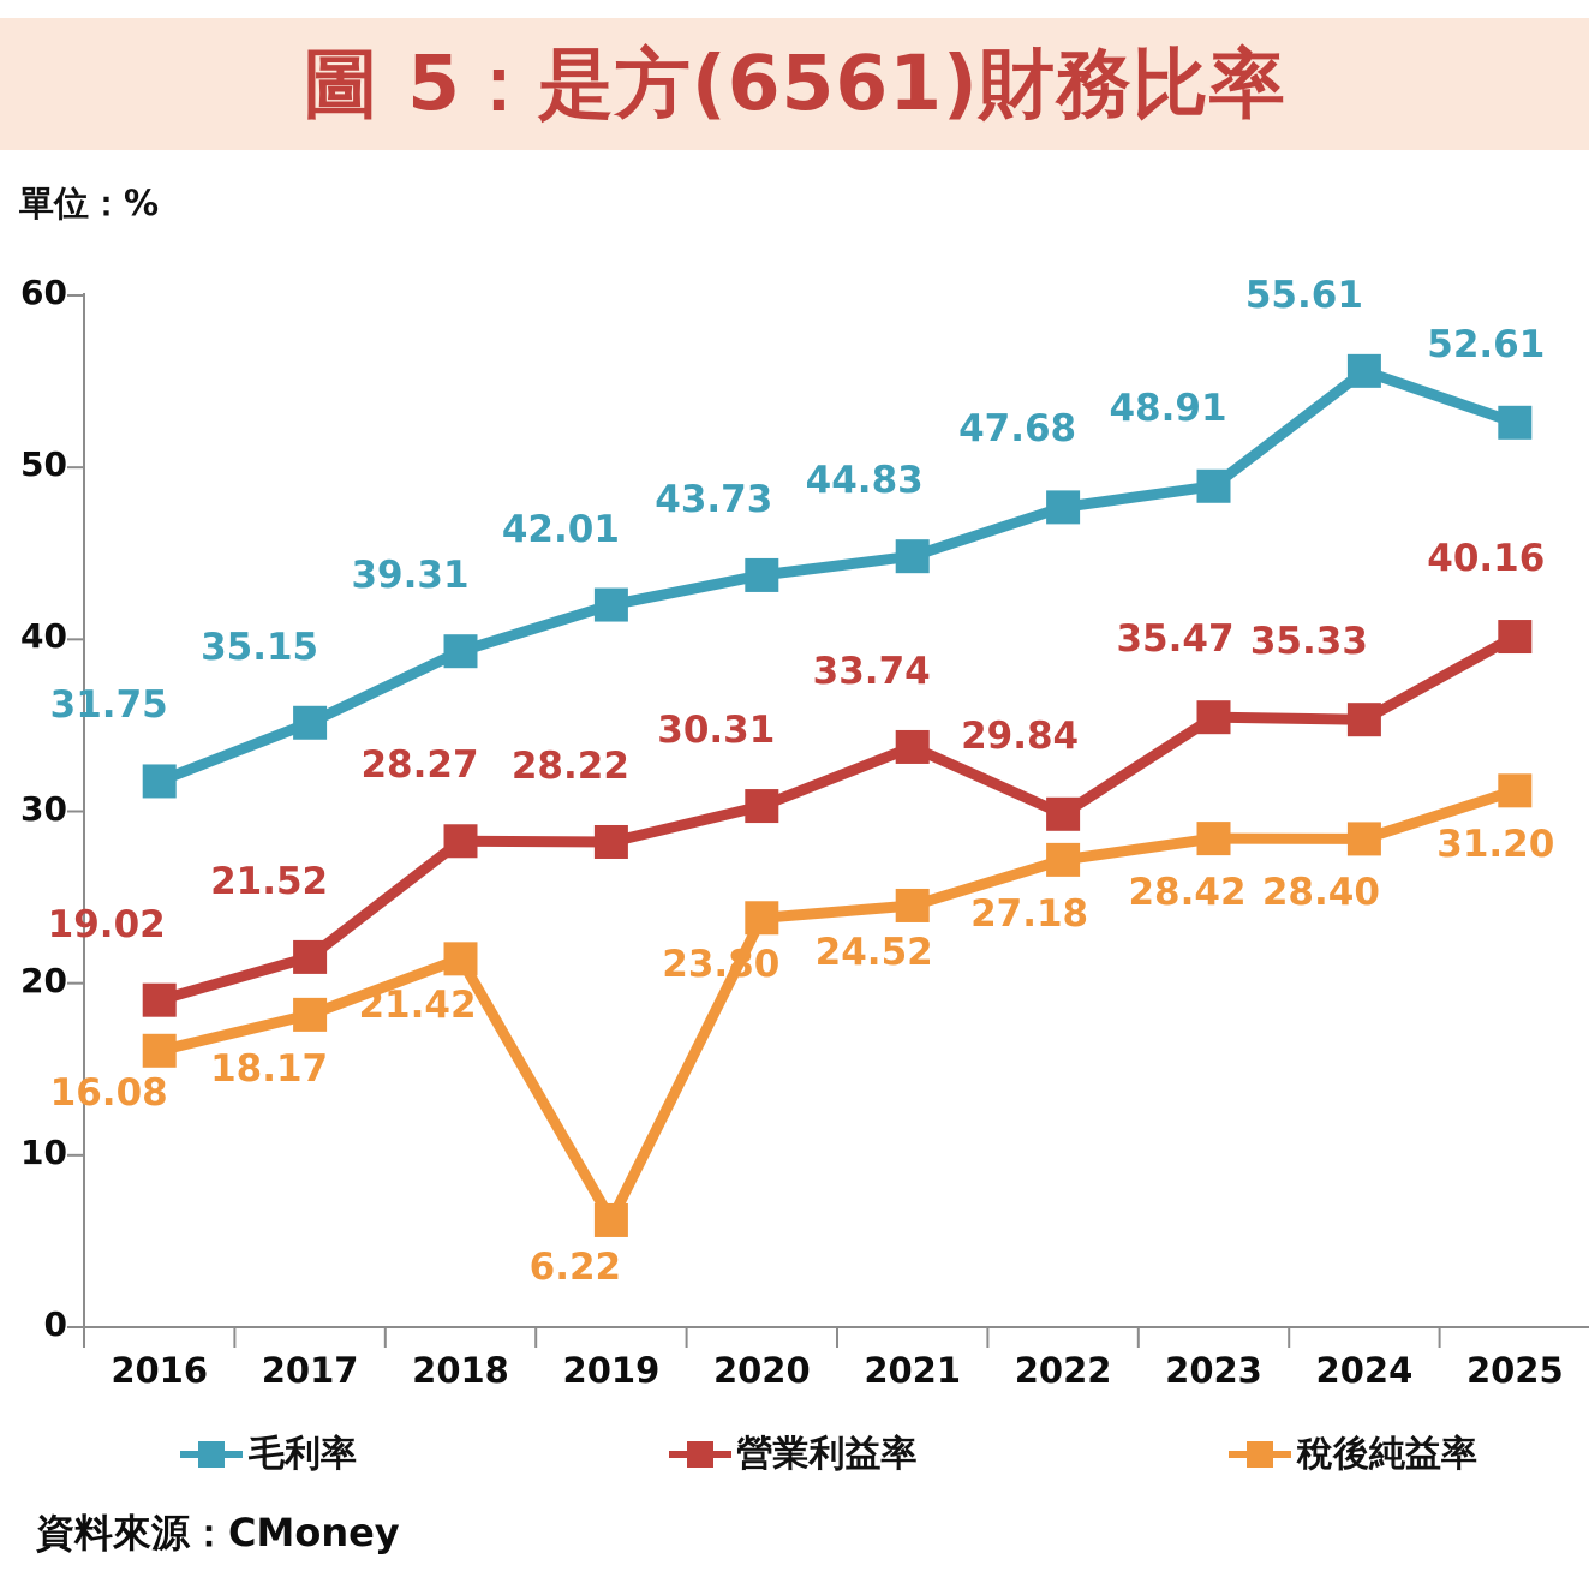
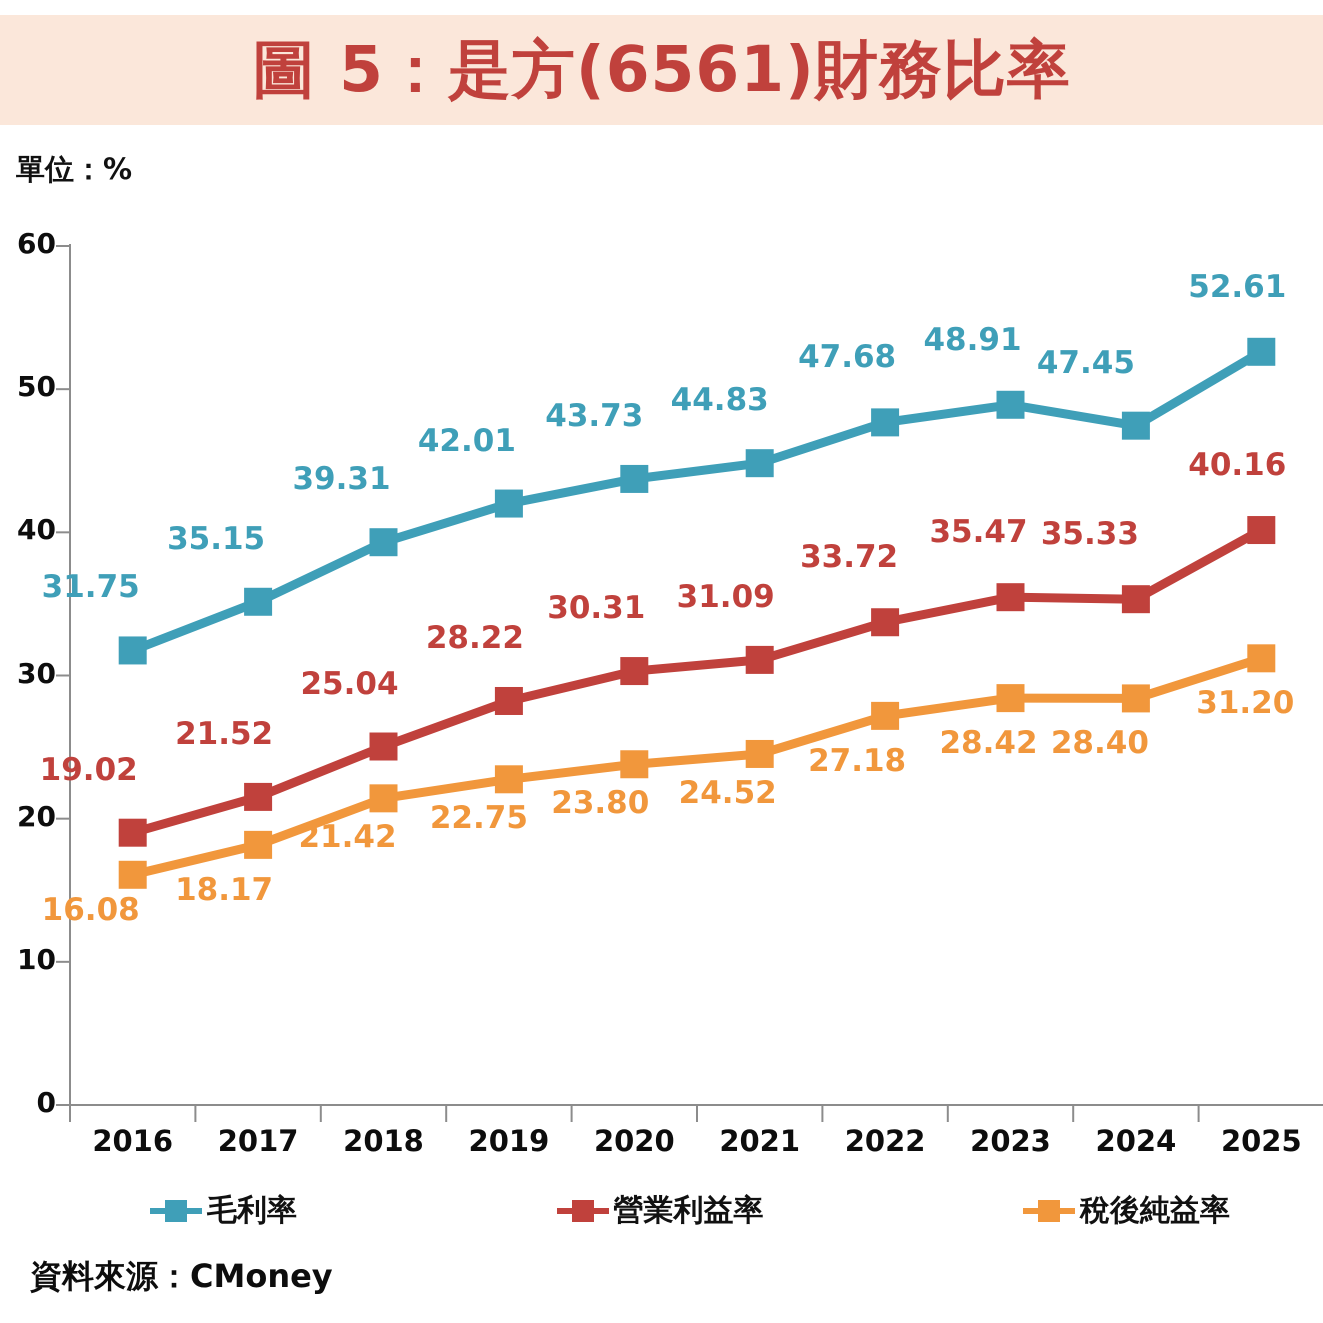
營業利益率/2018: 28.27 -> 25.04
稅後純益率/2019: 6.22 -> 22.75
營業利益率/2021: 33.74 -> 31.09
營業利益率/2022: 29.84 -> 33.72
毛利率/2024: 55.61 -> 47.45
